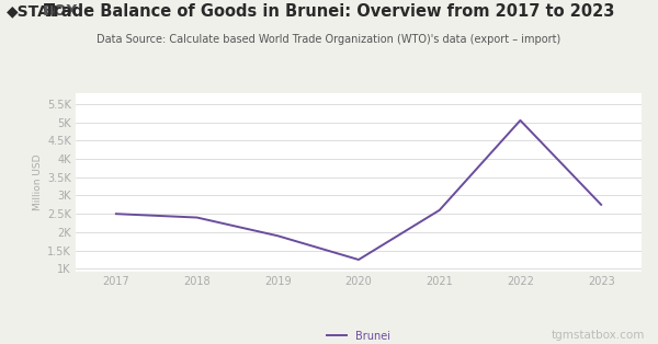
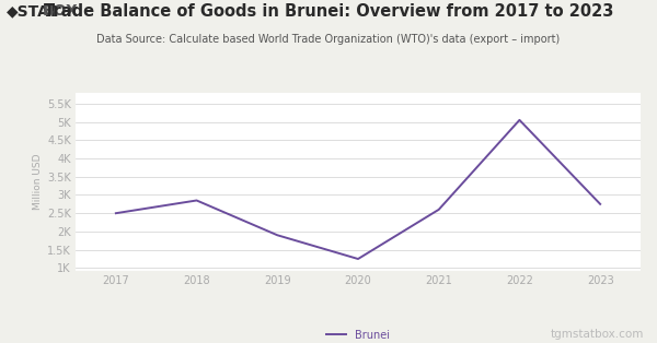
2018: 2.40K -> 2.85K
